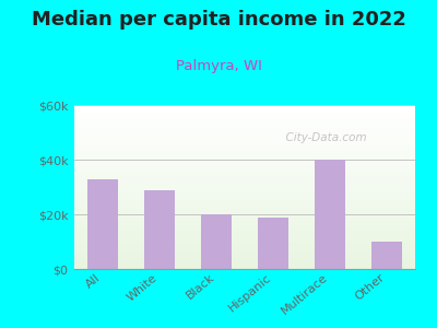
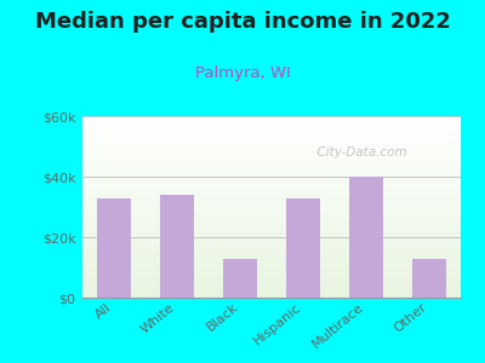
White: $29k -> $34k
Black: $20k -> $13k
Hispanic: $19k -> $33k
Other: $10k -> $13k
